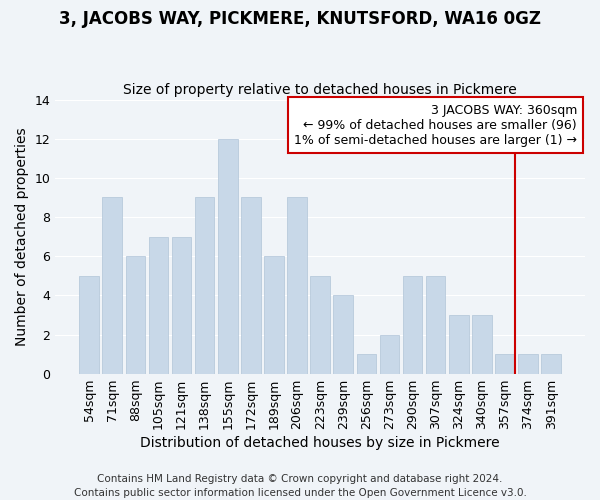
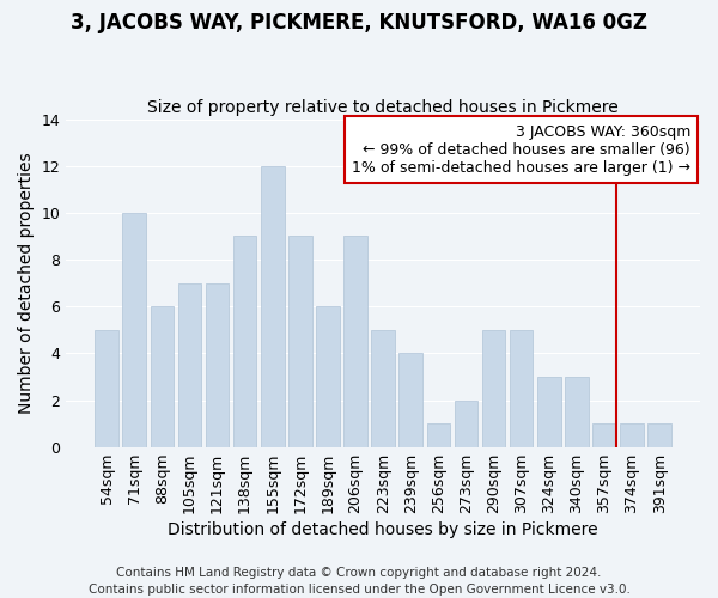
71sqm: 9 -> 10
